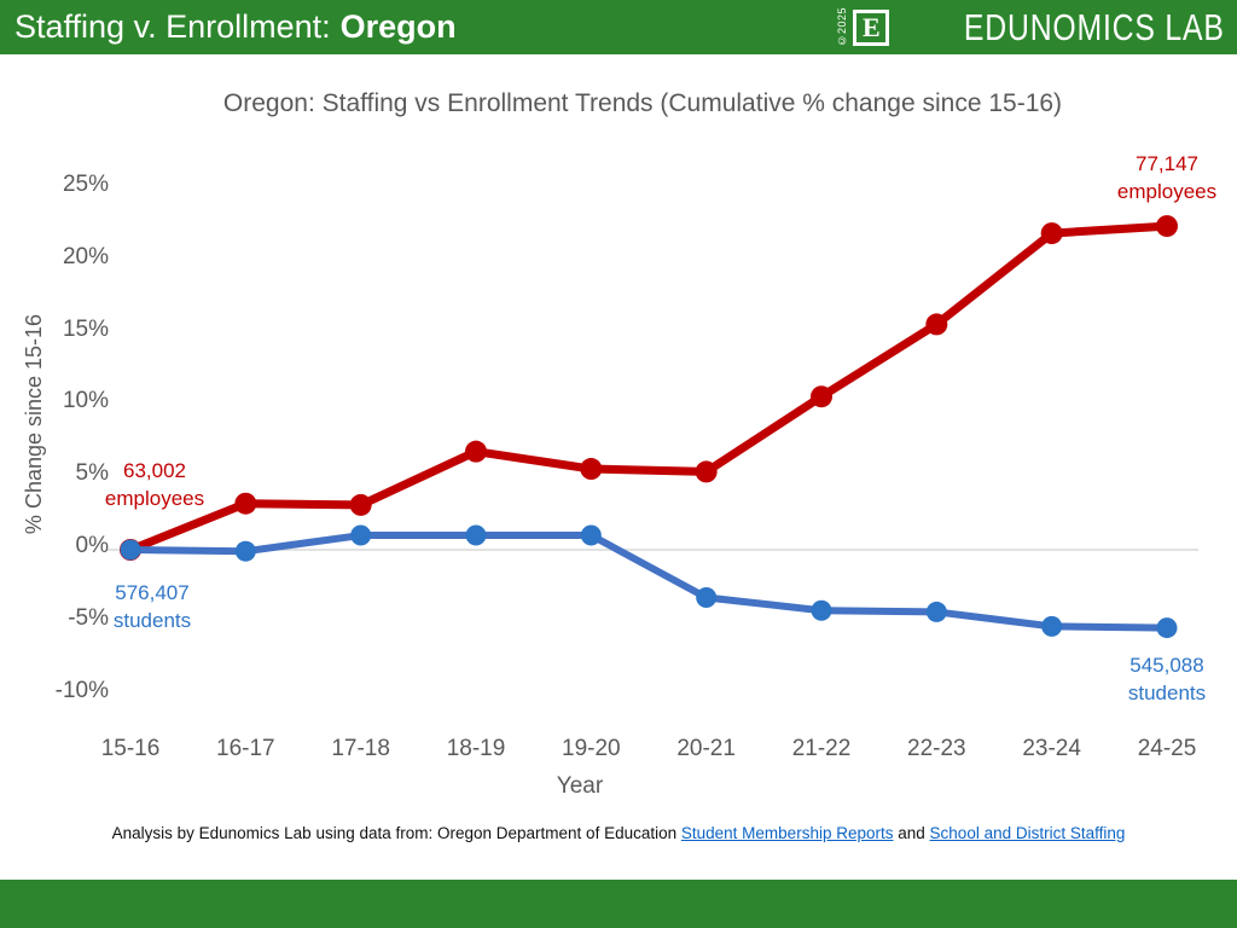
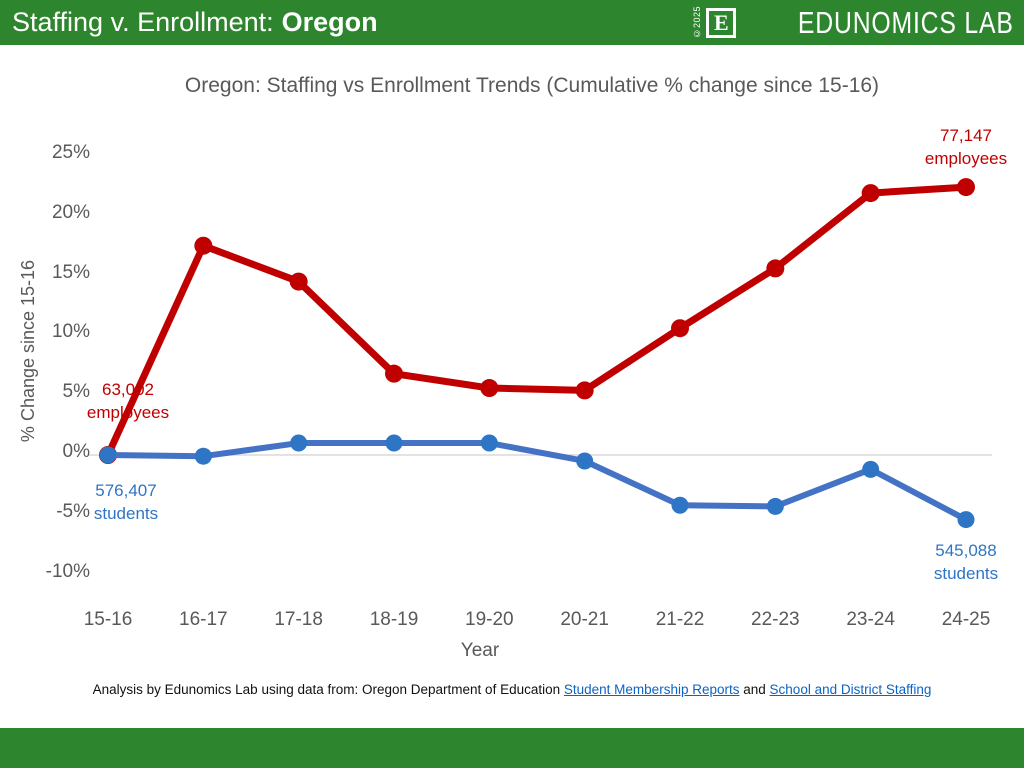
employees/16-17: 3.2% -> 17.5%
employees/17-18: 3.1% -> 14.5%
students/20-21: -3.3% -> -0.5%
students/23-24: -5.3% -> -1.2%
